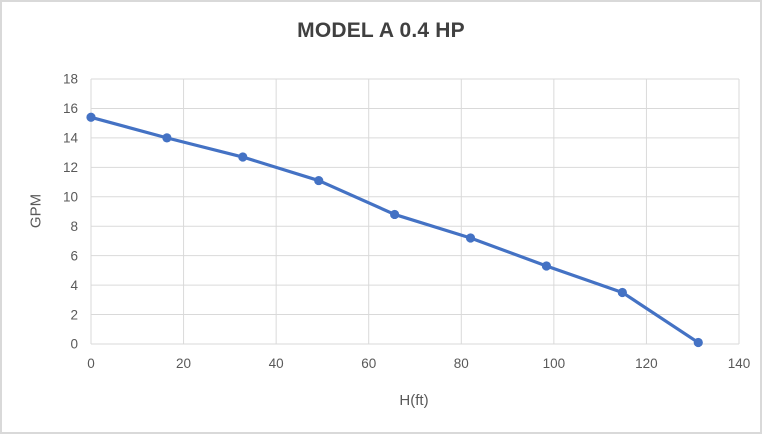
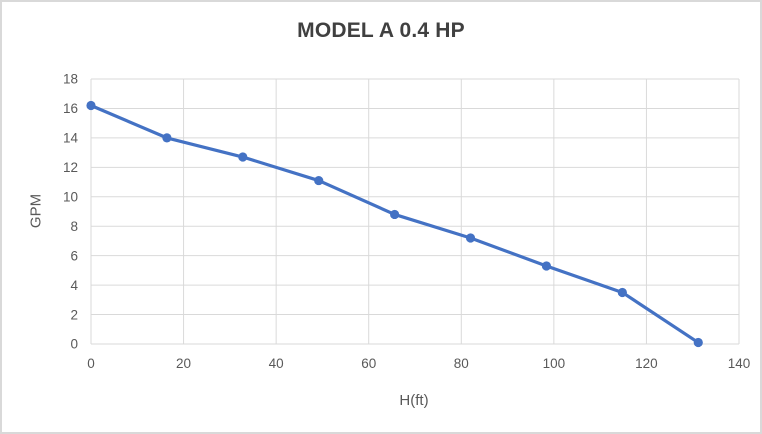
0: 15.4 -> 16.2
